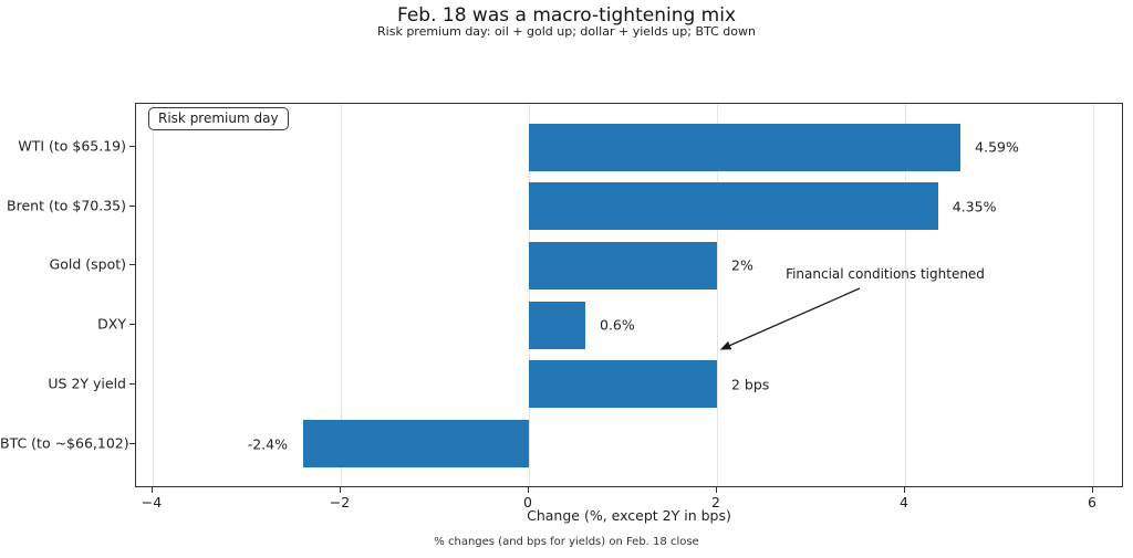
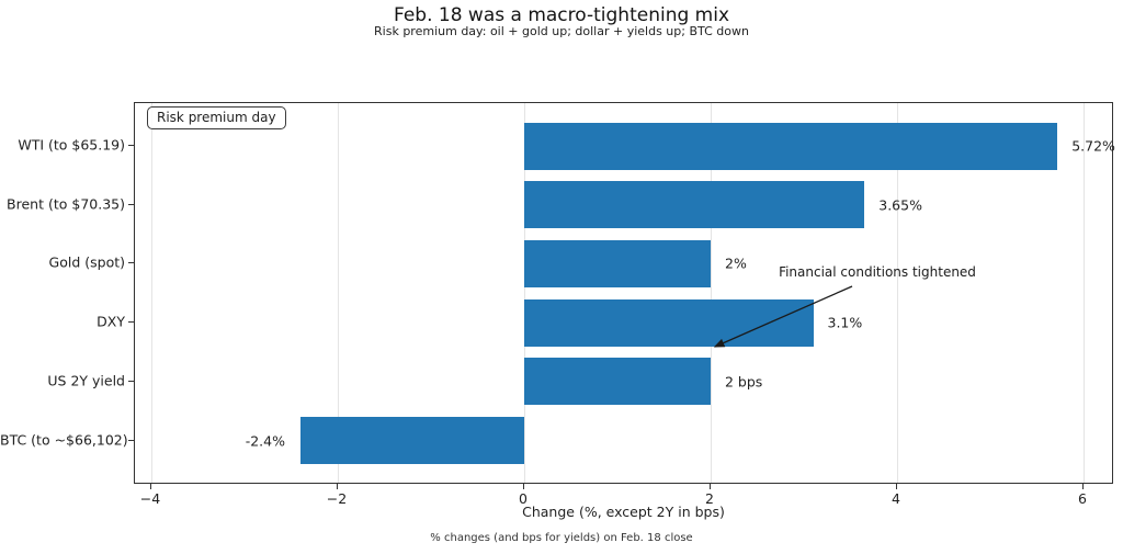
WTI (to $65.19): 4.59% -> 5.72%
Brent (to $70.35): 4.35% -> 3.65%
DXY: 0.6% -> 3.1%
